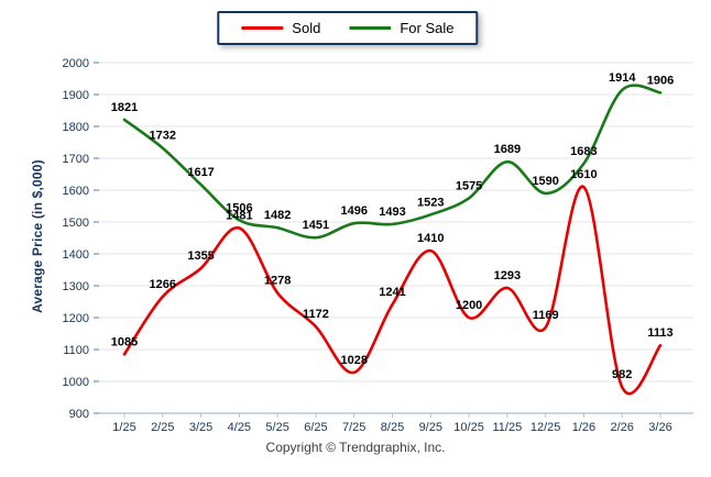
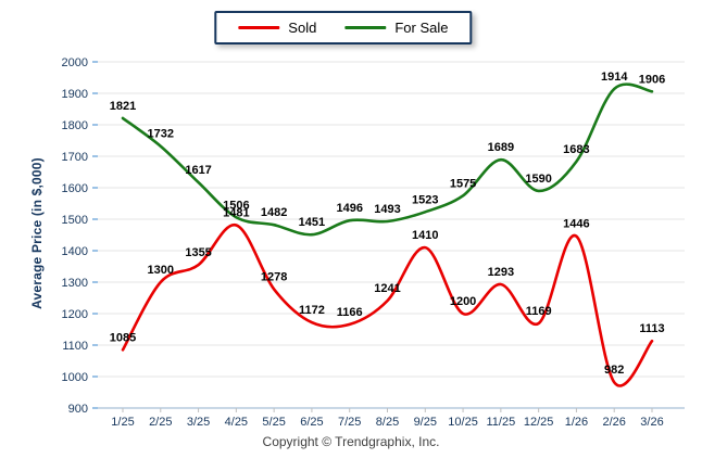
Sold/2/25: 1266 -> 1300
Sold/7/25: 1028 -> 1166
Sold/1/26: 1610 -> 1446
